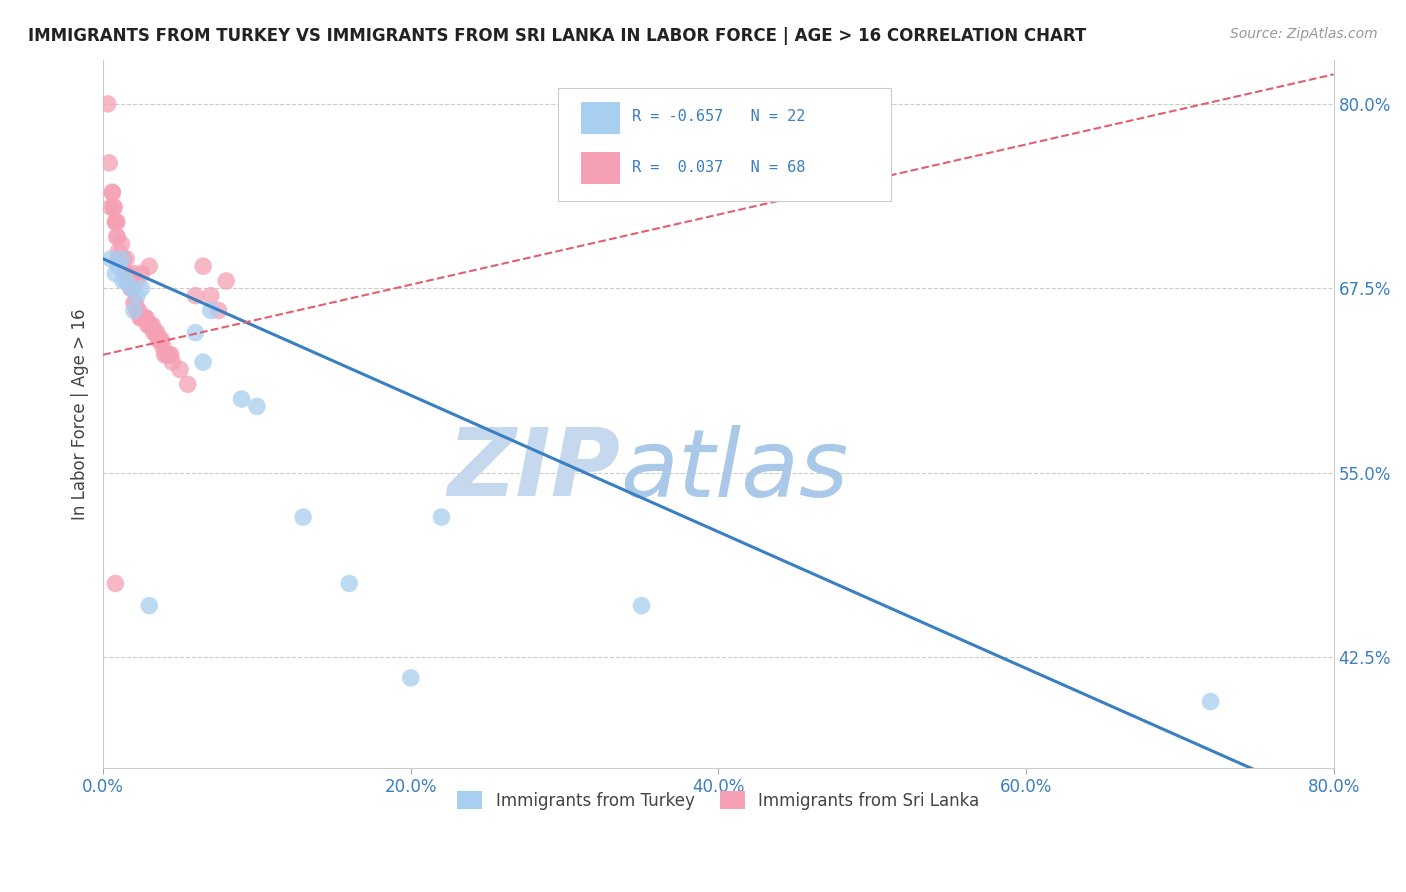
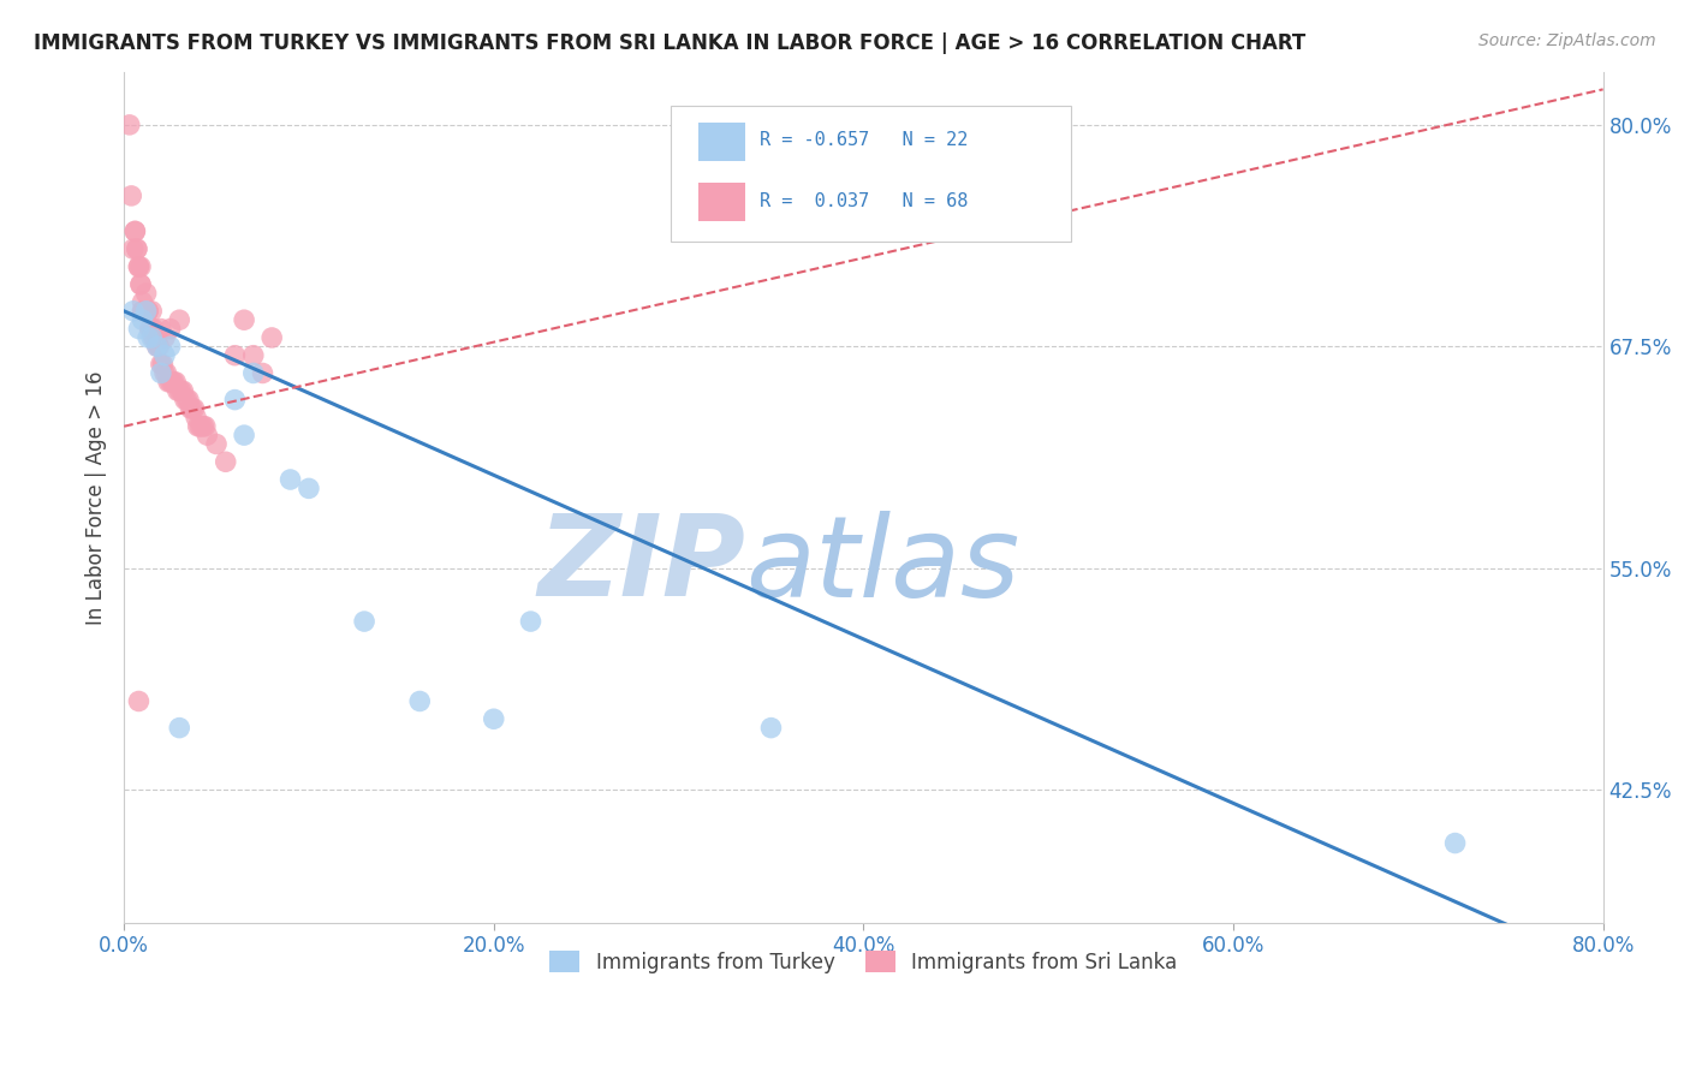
Immigrants from Turkey/20.0%: 41.1% -> 46.5%
